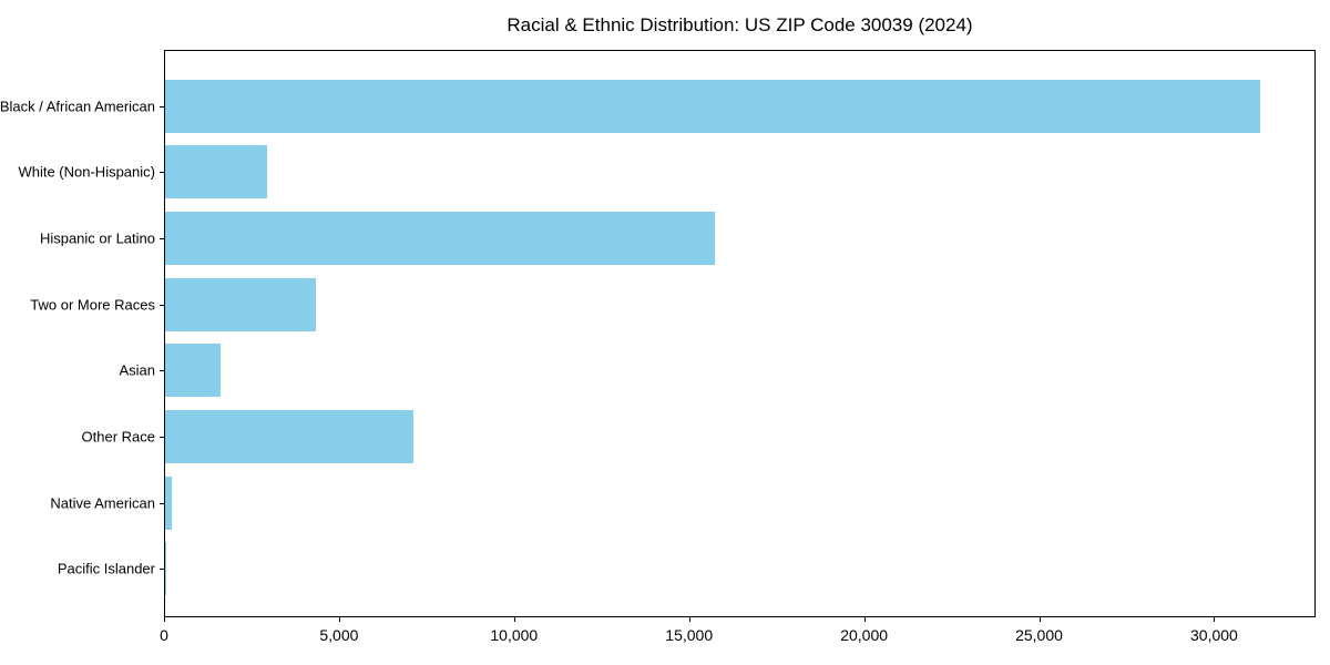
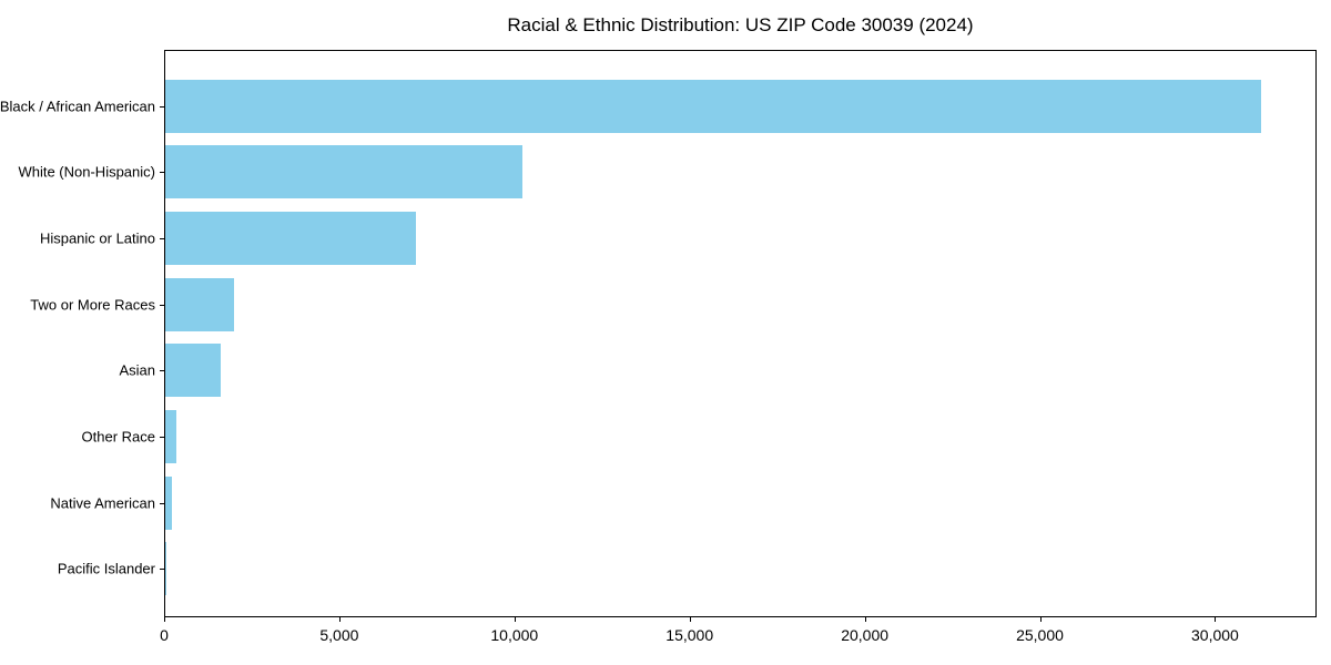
White (Non-Hispanic): 2900 -> 10200
Hispanic or Latino: 15700 -> 7200
Two or More Races: 4300 -> 2000
Other Race: 7100 -> 300
